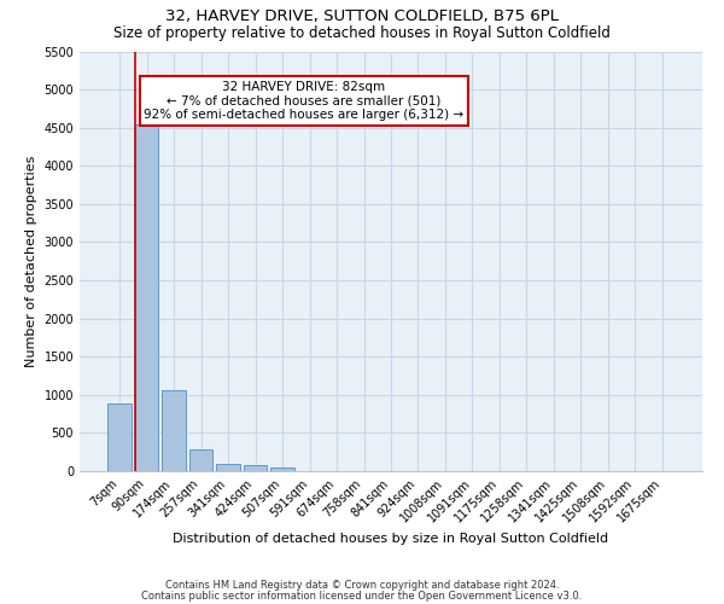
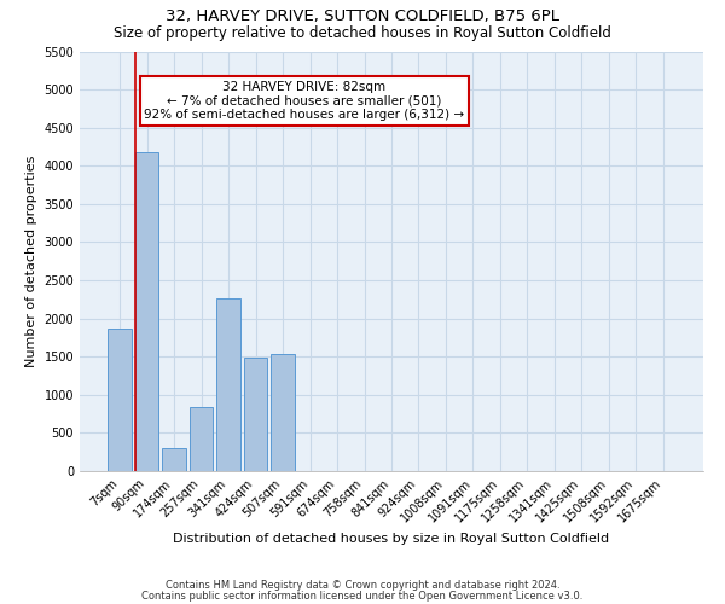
7sqm: 880 -> 1860
90sqm: 4550 -> 4180
174sqm: 1060 -> 300
257sqm: 280 -> 840
341sqm: 90 -> 2260
424sqm: 80 -> 1480
507sqm: 60 -> 1540
